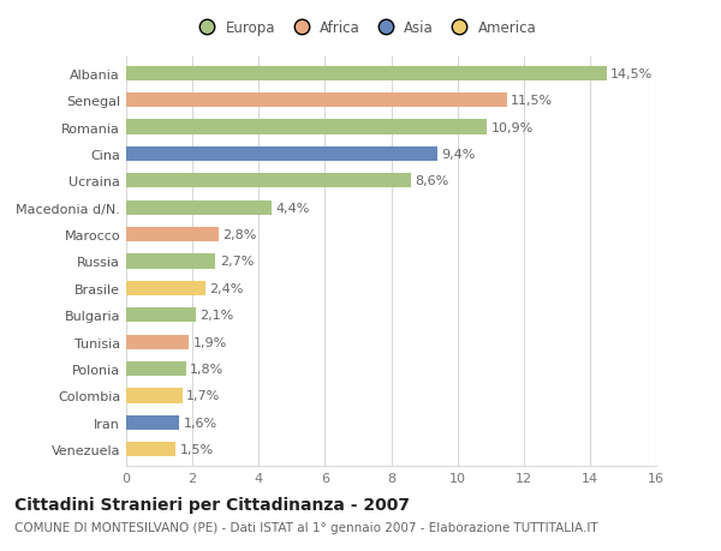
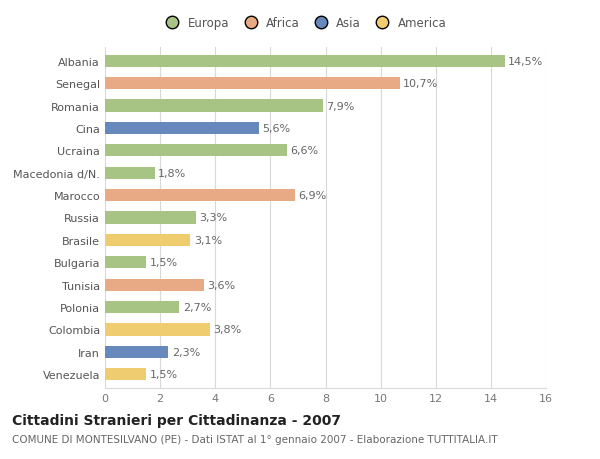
Senegal: 11,5% -> 10,7%
Romania: 10,9% -> 7,9%
Cina: 9,4% -> 5,6%
Ucraina: 8,6% -> 6,6%
Macedonia d/N.: 4,4% -> 1,8%
Marocco: 2,8% -> 6,9%
Russia: 2,7% -> 3,3%
Brasile: 2,4% -> 3,1%
Bulgaria: 2,1% -> 1,5%
Tunisia: 1,9% -> 3,6%
Polonia: 1,8% -> 2,7%
Colombia: 1,7% -> 3,8%
Iran: 1,6% -> 2,3%
